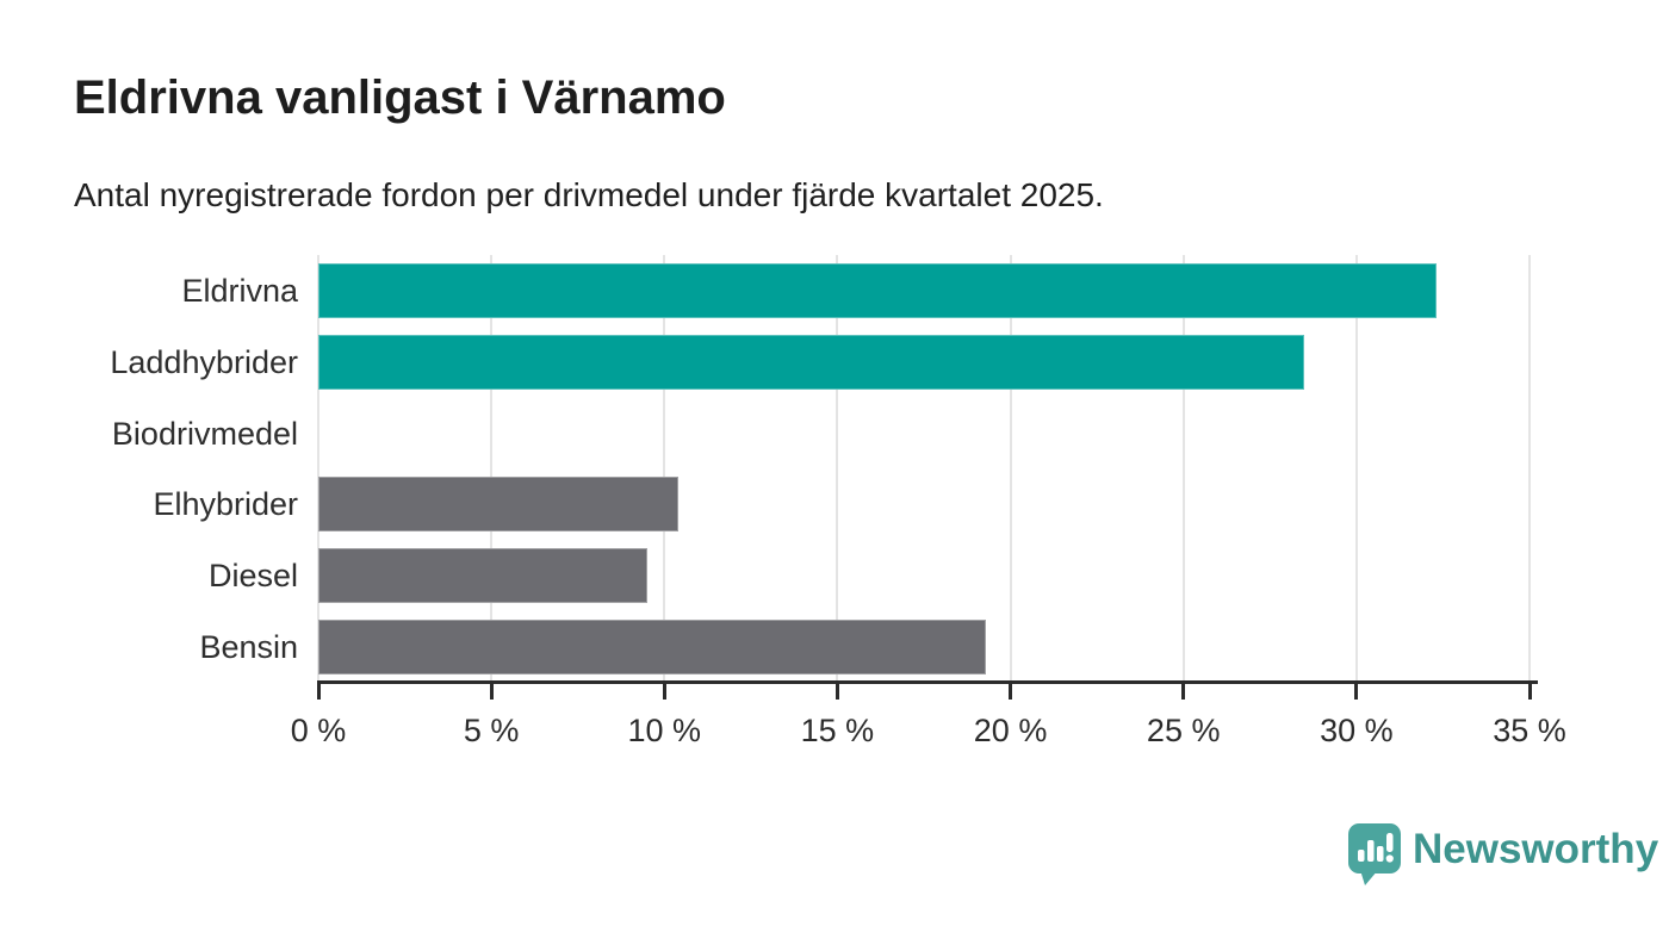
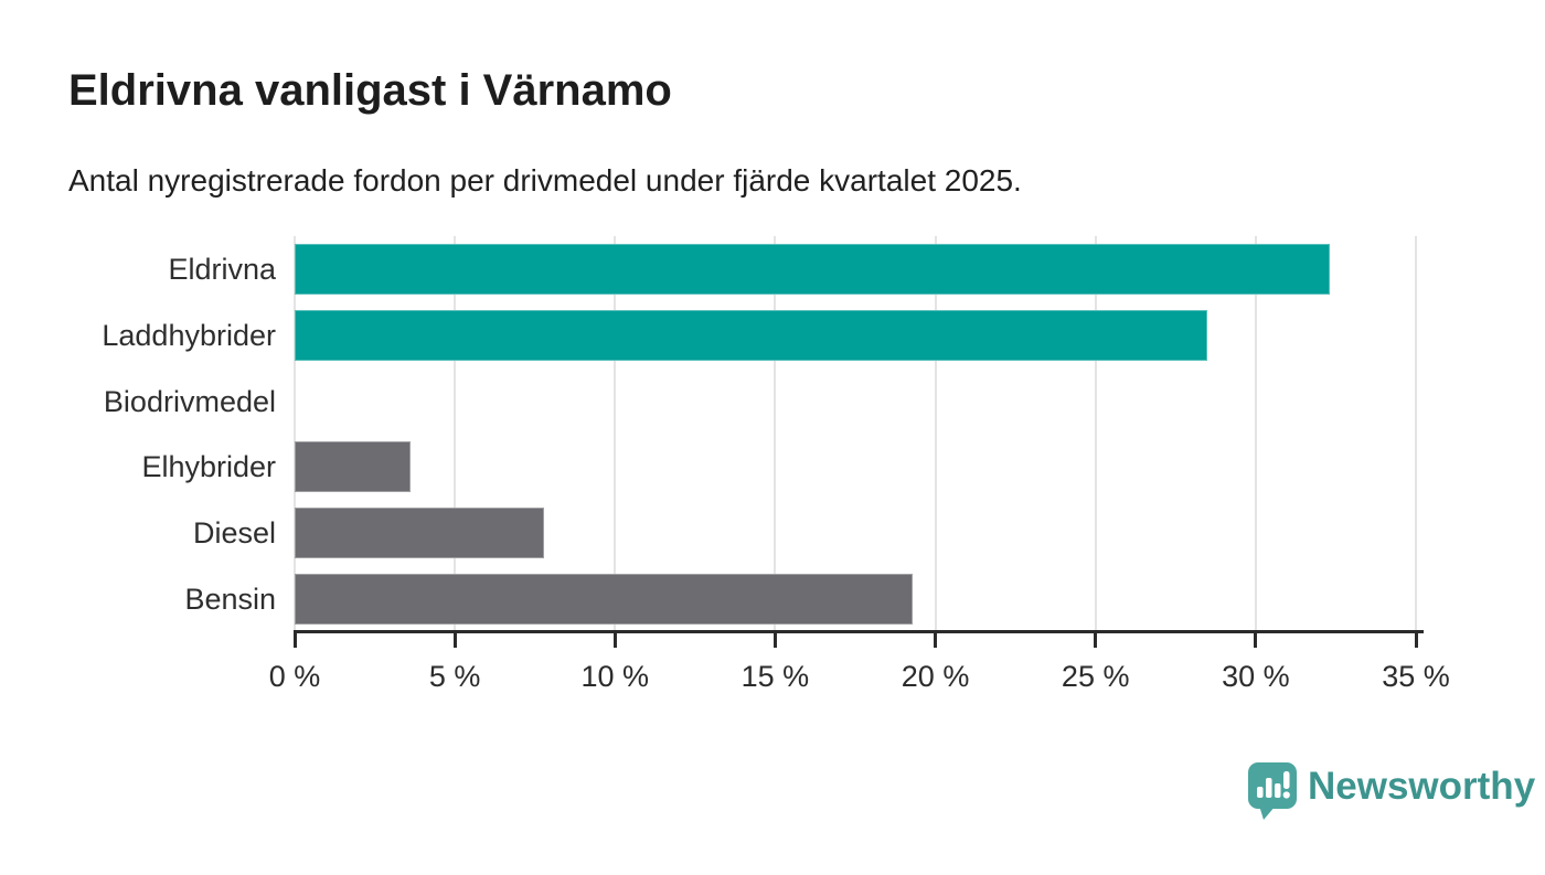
Elhybrider: 10.4% -> 3.6%
Diesel: 9.5% -> 7.8%
